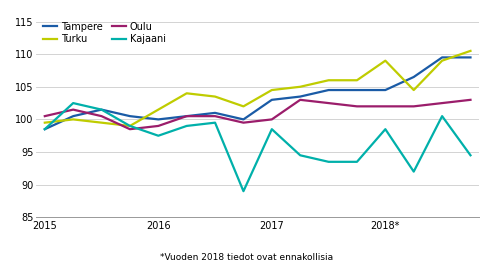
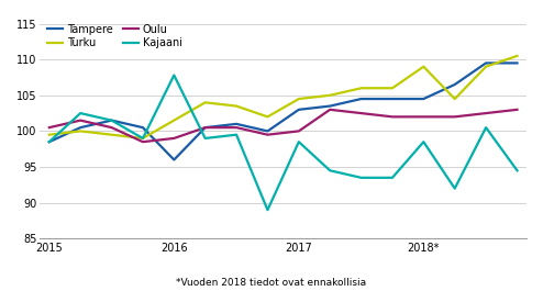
Tampere/2016: 100.0 -> 96.0
Kajaani/2016: 97.5 -> 107.8
